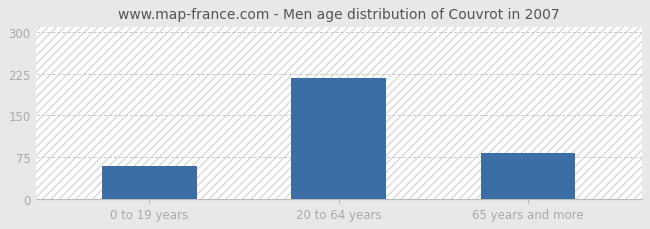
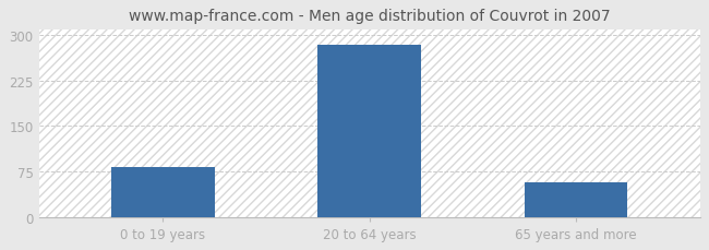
0 to 19 years: 58 -> 82
20 to 64 years: 218 -> 285
65 years and more: 82 -> 57
